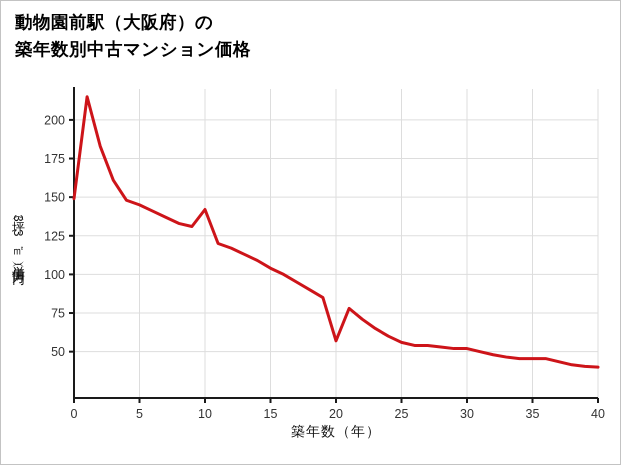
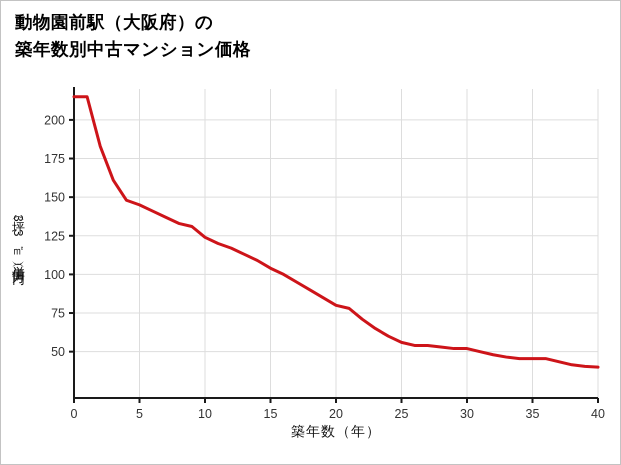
0: 149 -> 215
10: 142 -> 124
20: 57 -> 80
